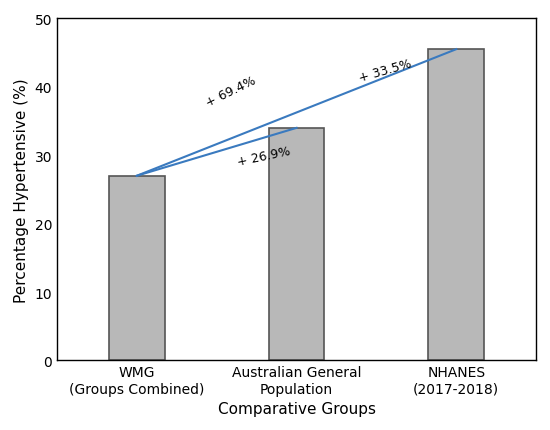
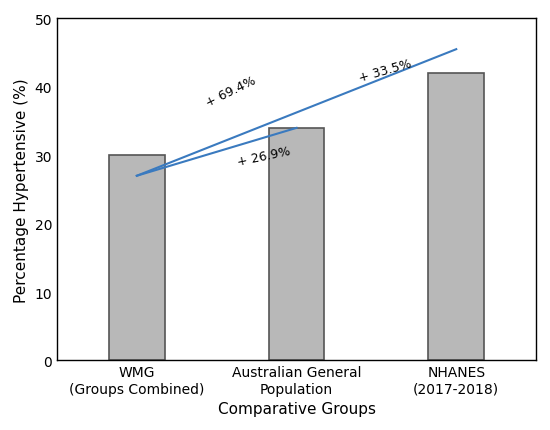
WMG (Groups Combined): 27.0 -> 30.0
NHANES (2017-2018): 45.5 -> 42.0
